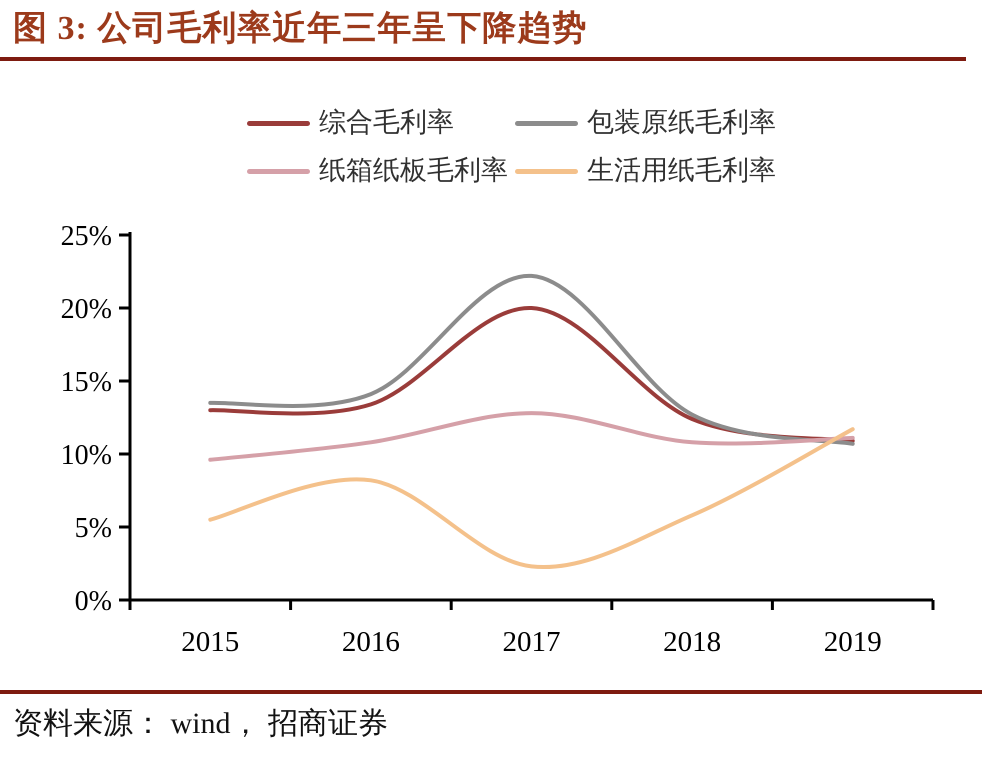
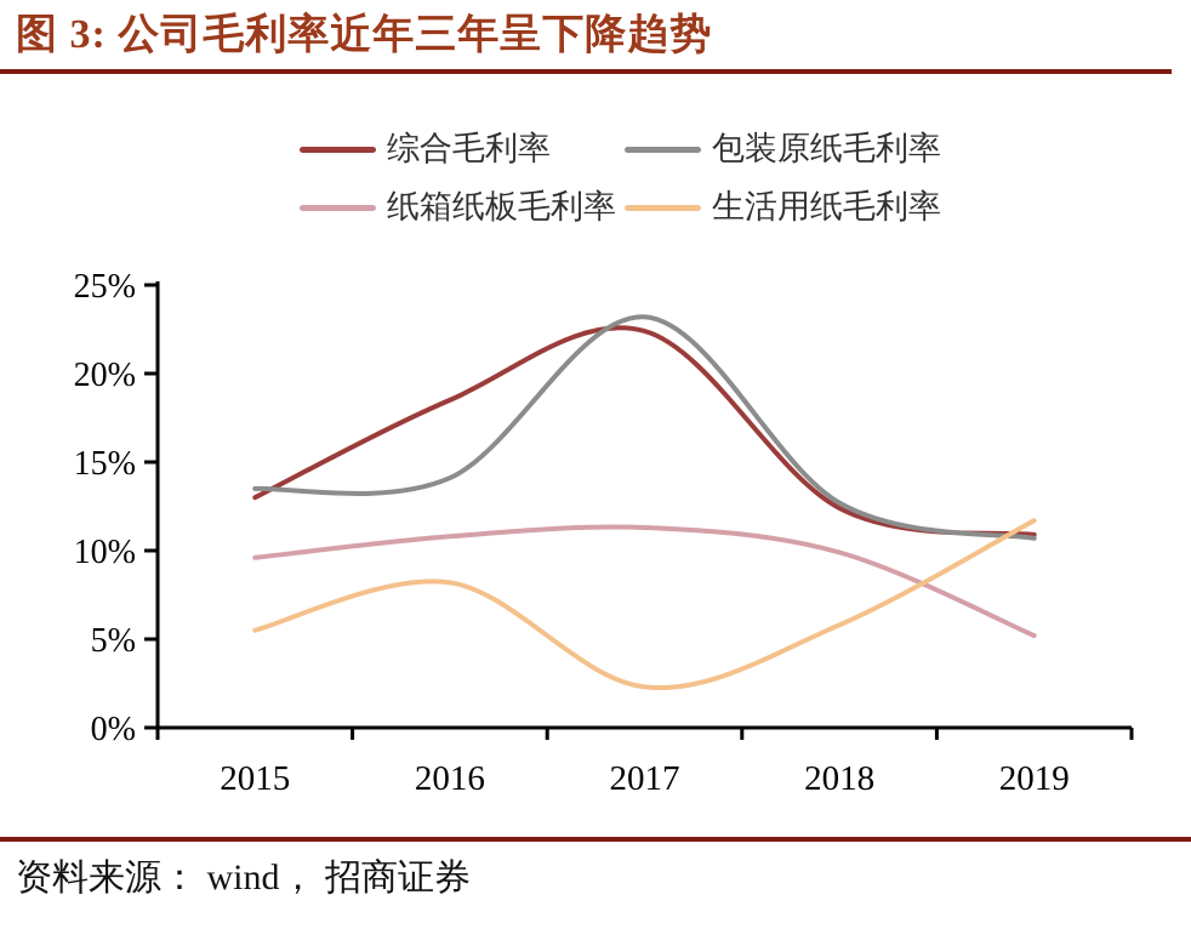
综合毛利率/2016: 13.4% -> 18.5%
综合毛利率/2017: 20.0% -> 22.4%
包装原纸毛利率/2017: 22.2% -> 23.2%
纸箱纸板毛利率/2017: 12.8% -> 11.3%
纸箱纸板毛利率/2018: 10.8% -> 9.9%
纸箱纸板毛利率/2019: 11.1% -> 5.2%
